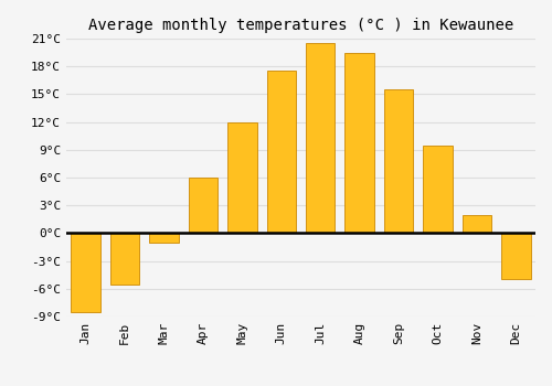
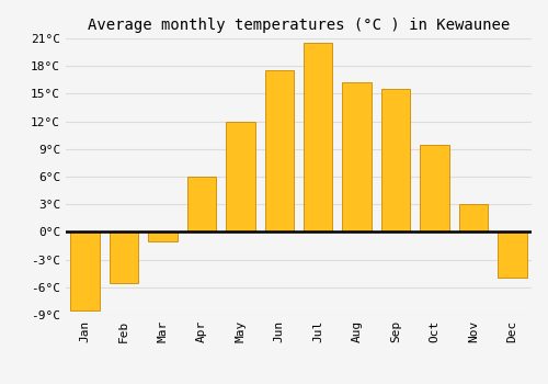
Aug: 19.5°C -> 16.2°C
Nov: 2.0°C -> 3.0°C
